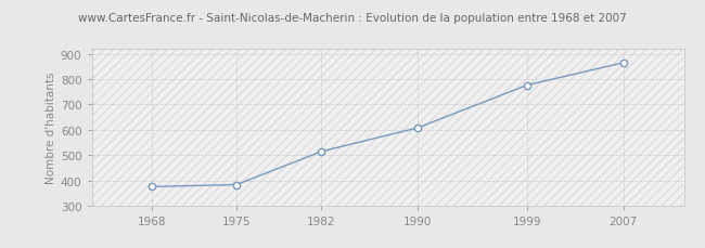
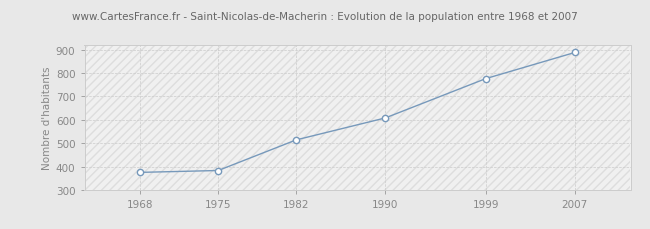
2007: 865 -> 888
